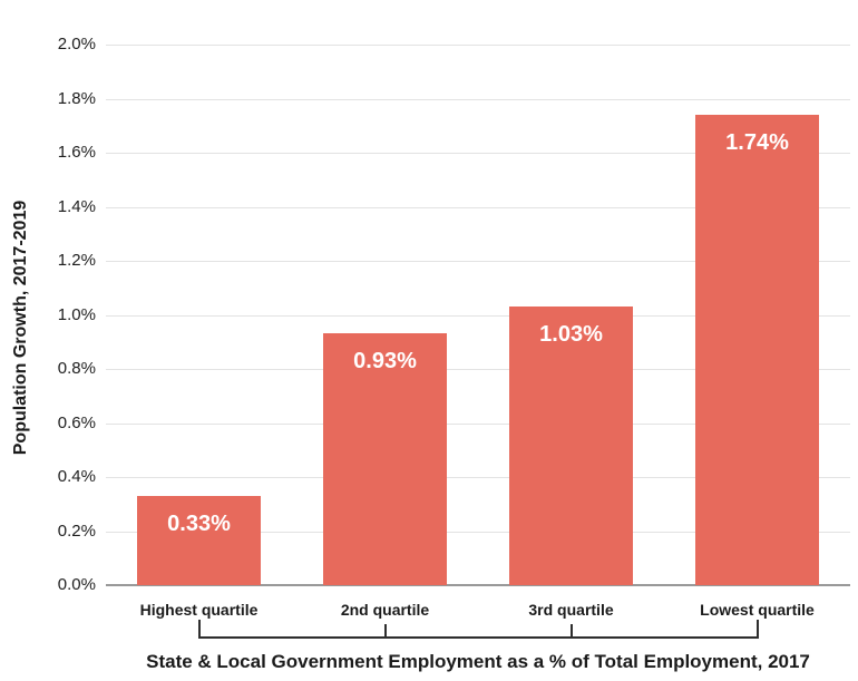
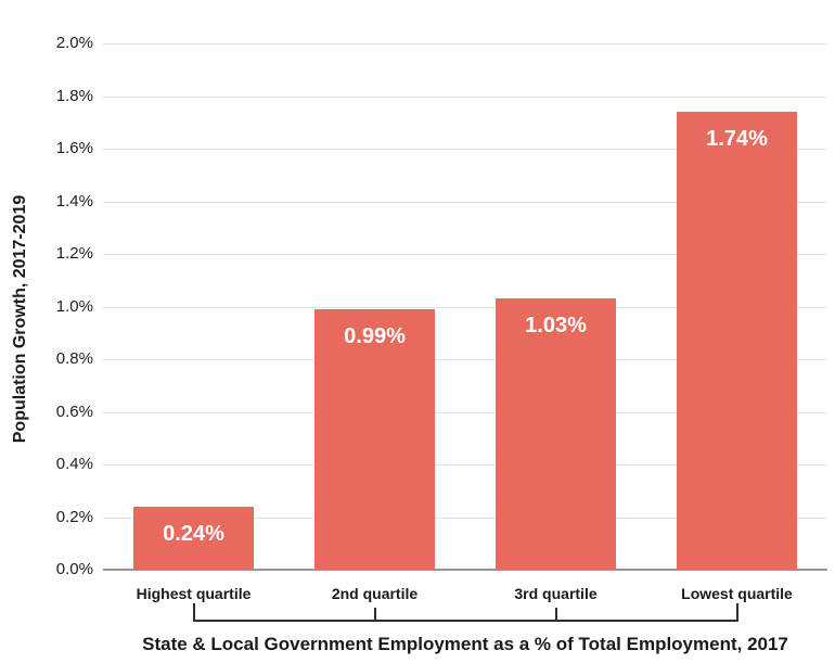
Highest quartile: 0.33% -> 0.24%
2nd quartile: 0.93% -> 0.99%
